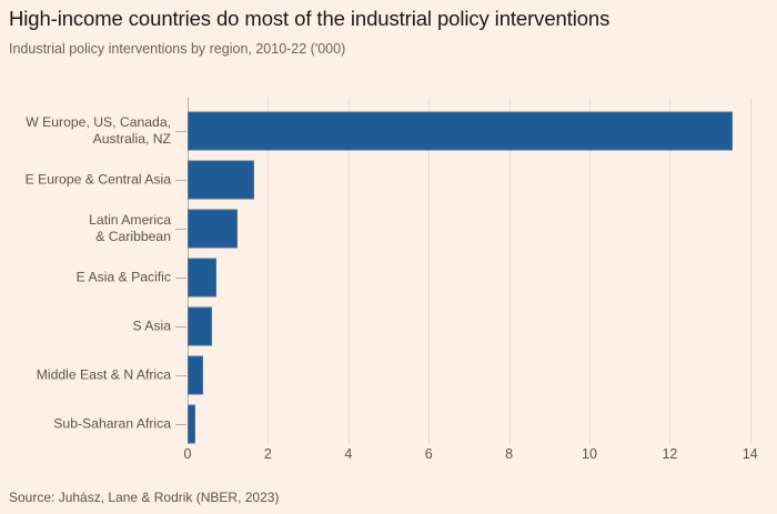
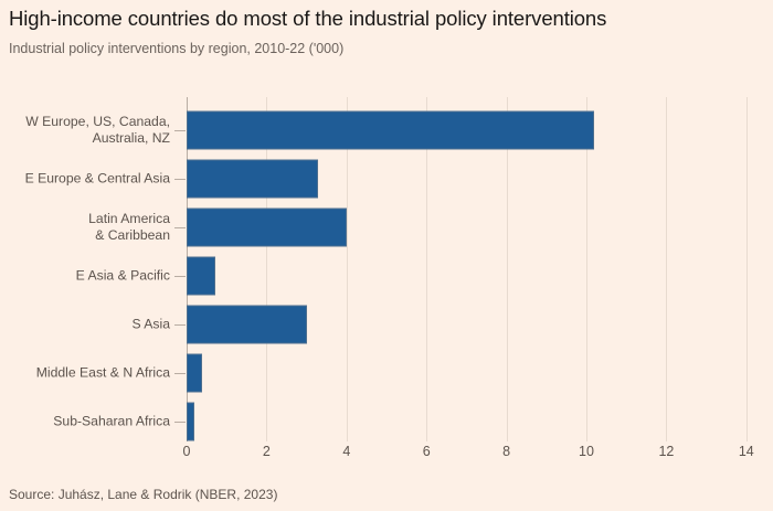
W Europe, US, Canada, Australia, NZ: 13.6 -> 10.2
E Europe & Central Asia: 1.6 -> 3.3
Latin America & Caribbean: 1.2 -> 4.0
S Asia: 0.6 -> 3.0
